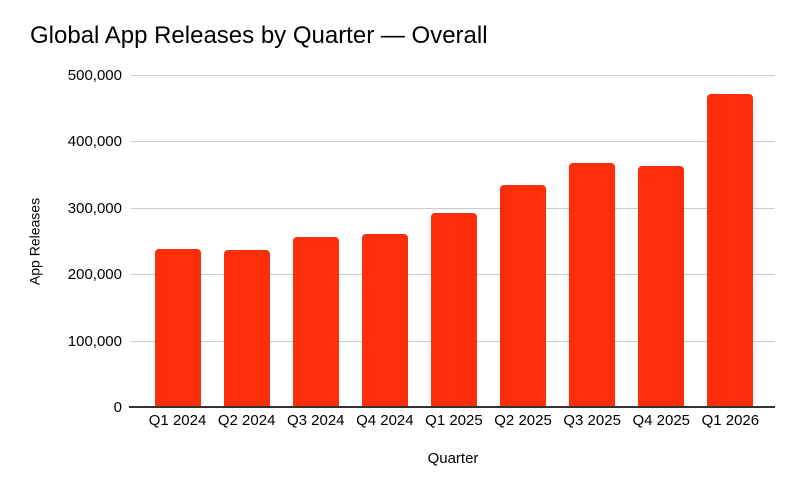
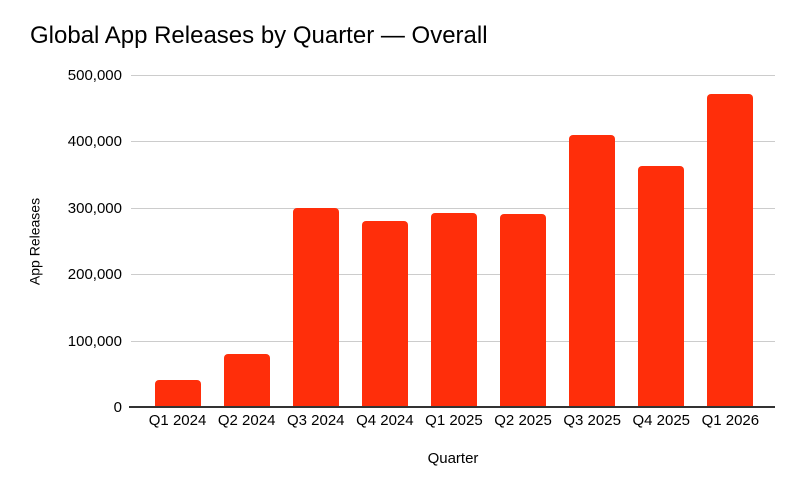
Q1 2024: 240000 -> 40000
Q2 2024: 240000 -> 80000
Q3 2024: 260000 -> 300000
Q4 2024: 260000 -> 280000
Q2 2025: 340000 -> 290000
Q3 2025: 370000 -> 410000
